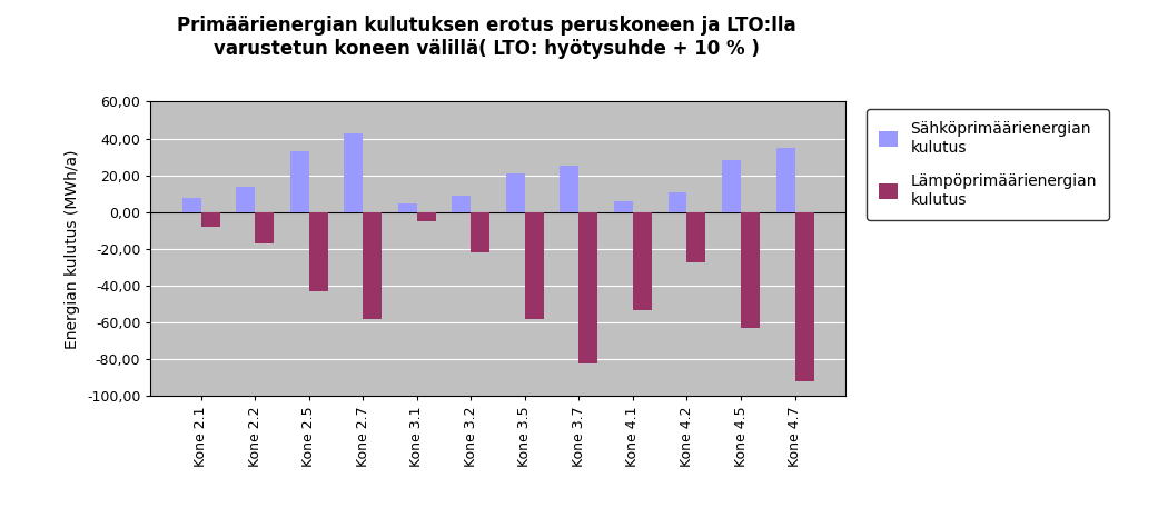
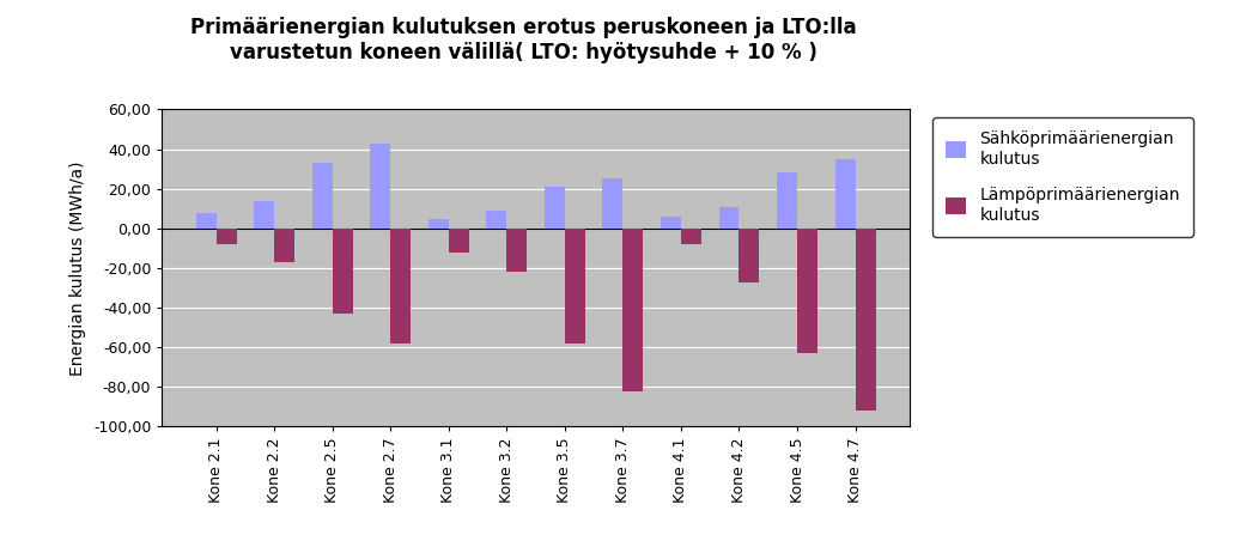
Lämpöprimäärienergian kulutus/Kone 3.1: -5 -> -12
Lämpöprimäärienergian kulutus/Kone 4.1: -53 -> -8
